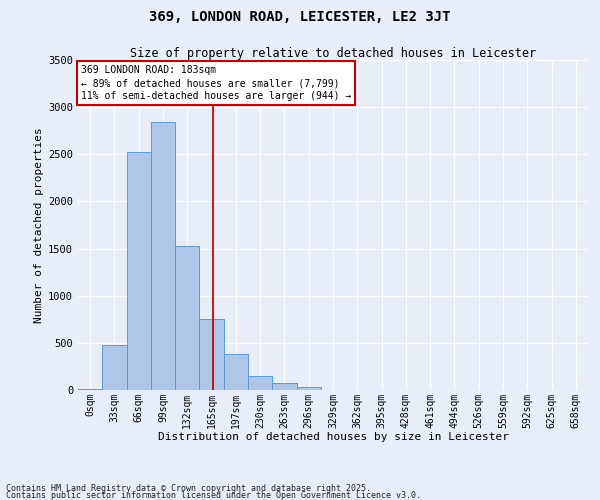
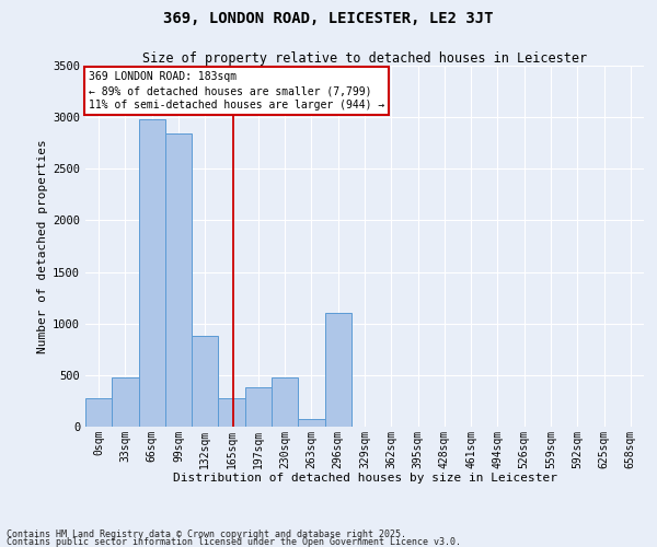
0sqm: 20 -> 280
66sqm: 2520 -> 2980
132sqm: 1530 -> 880
165sqm: 750 -> 280
230sqm: 140 -> 480
296sqm: 40 -> 1100
